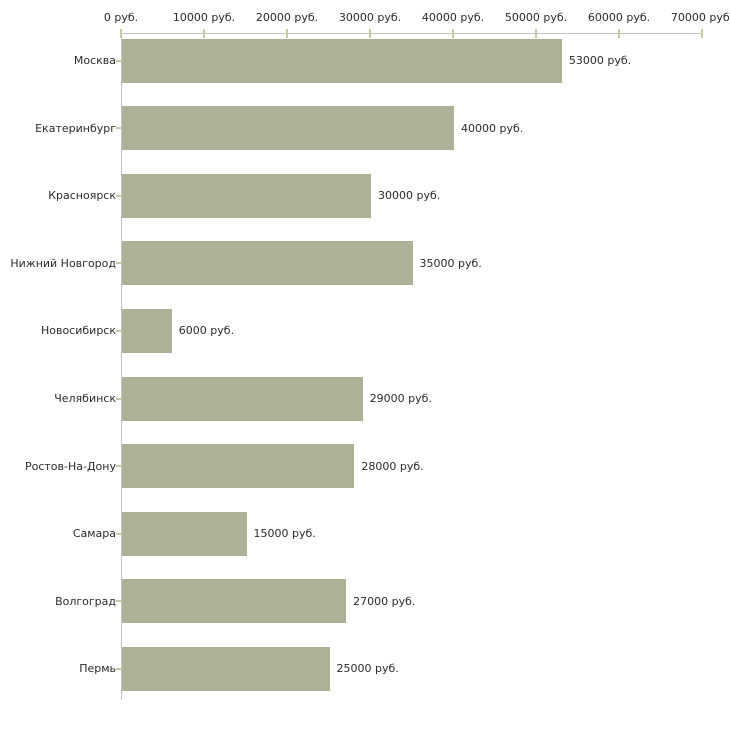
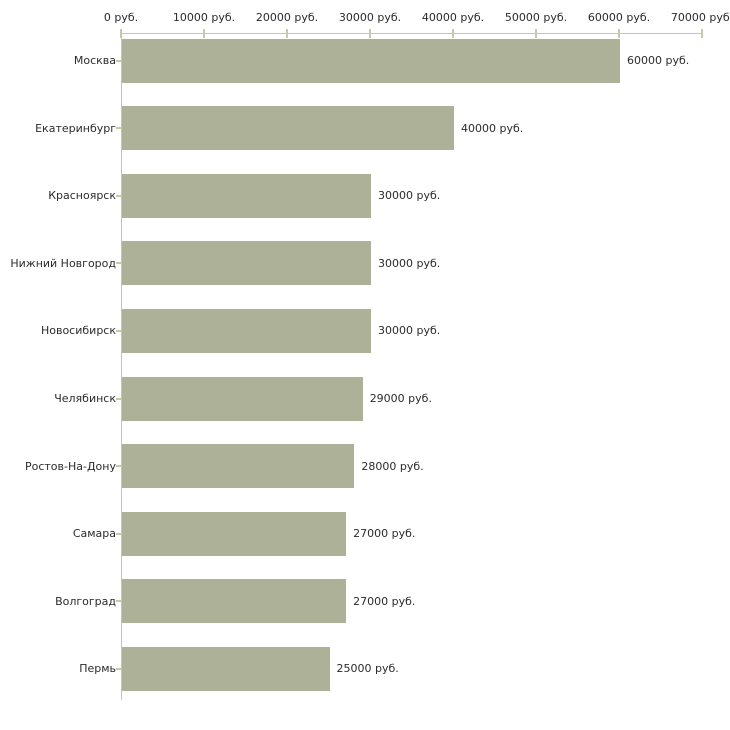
Москва: 53000 -> 60000
Нижний Новгород: 35000 -> 30000
Новосибирск: 6000 -> 30000
Самара: 15000 -> 27000
